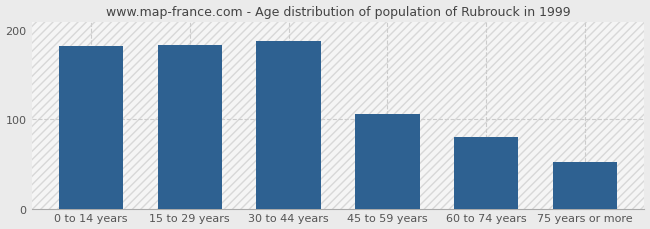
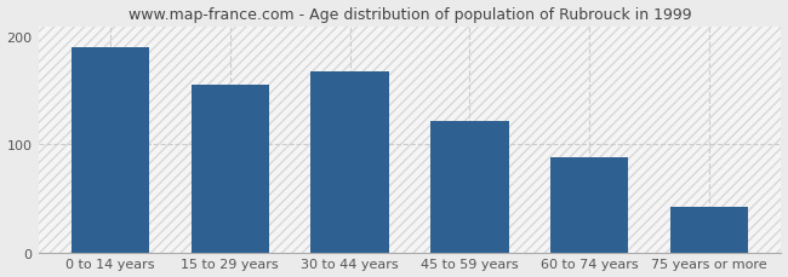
0 to 14 years: 182 -> 190
15 to 29 years: 184 -> 155
30 to 44 years: 188 -> 168
45 to 59 years: 106 -> 122
60 to 74 years: 80 -> 88
75 years or more: 52 -> 42
